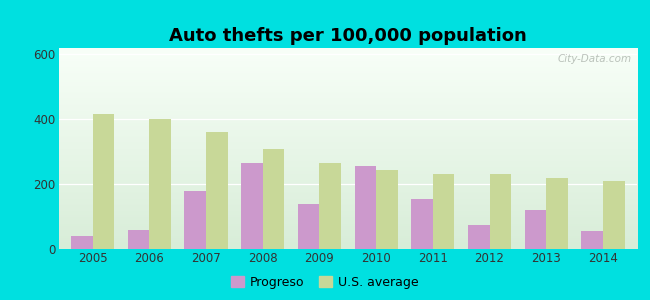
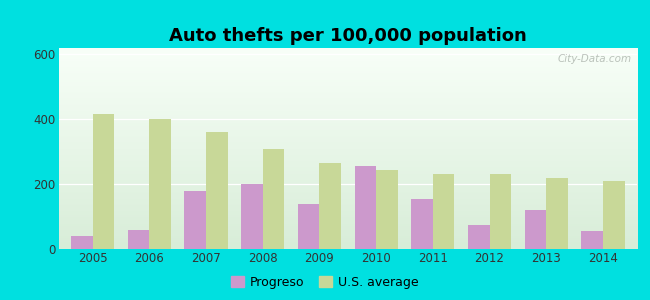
Progreso/2008: 265 -> 200
